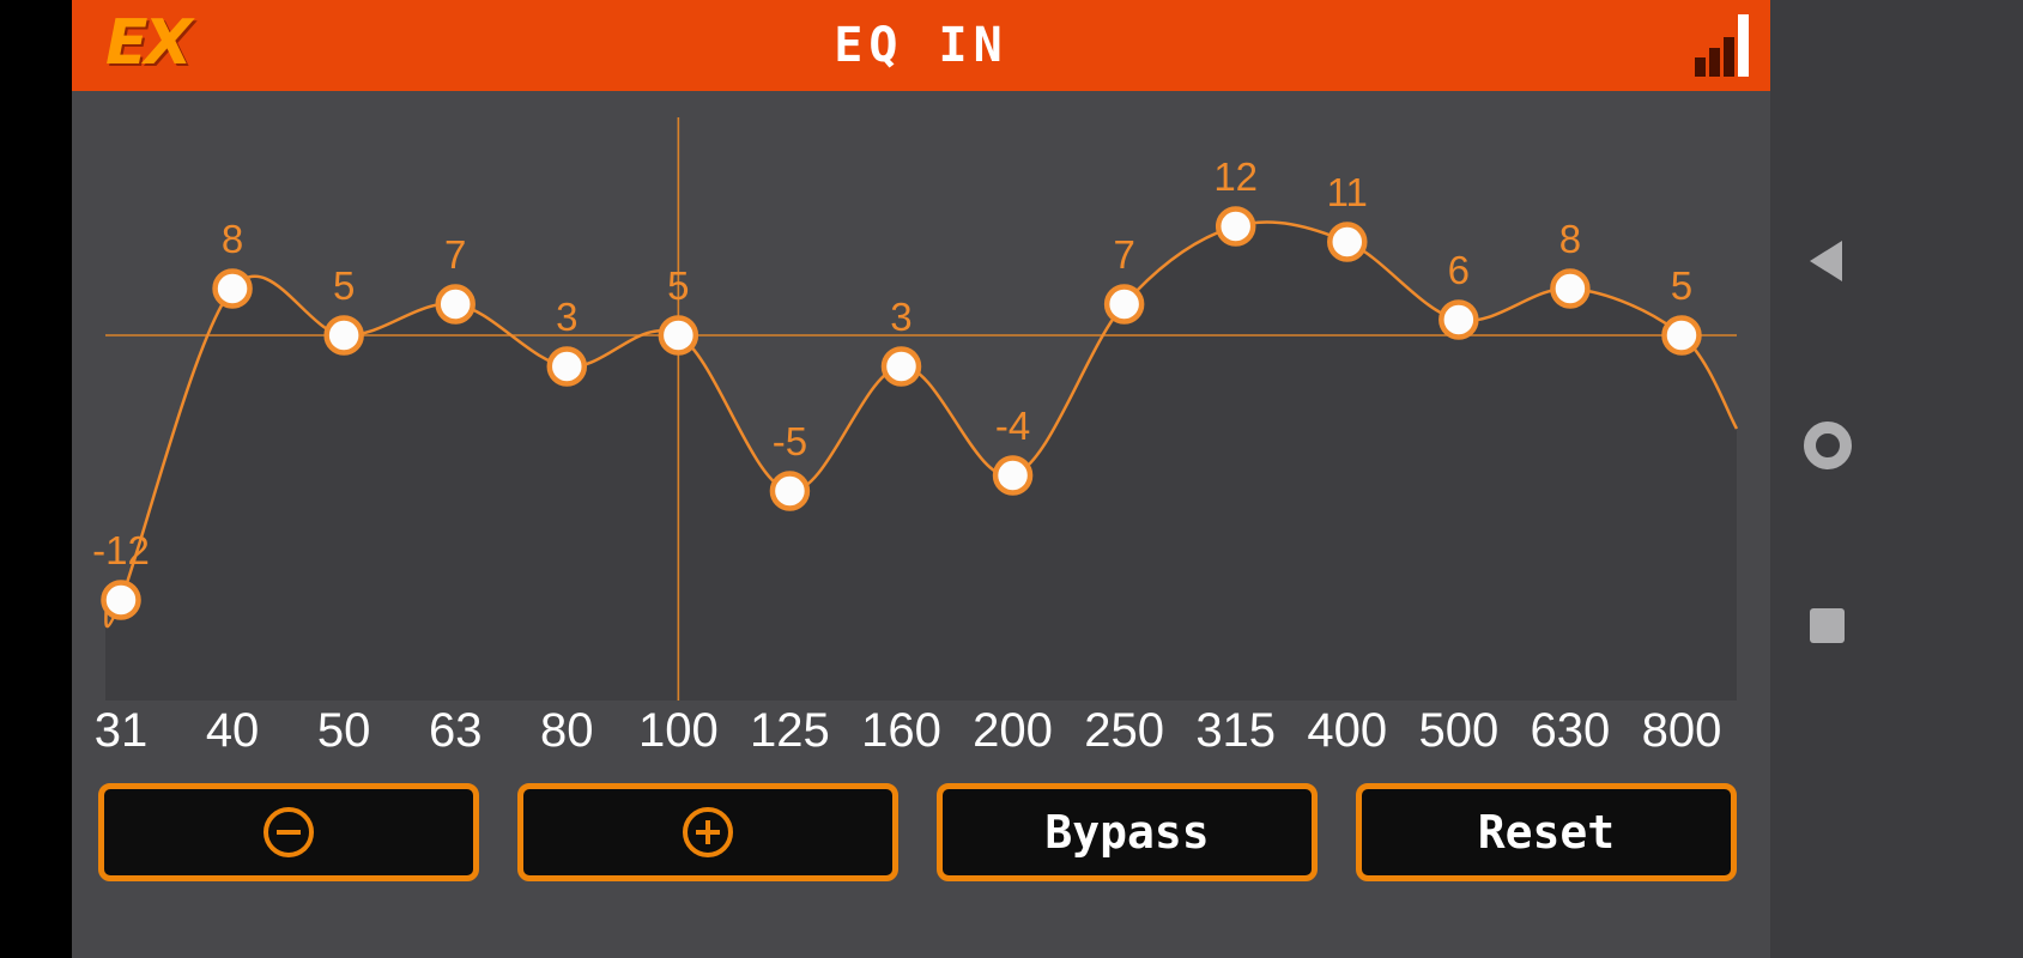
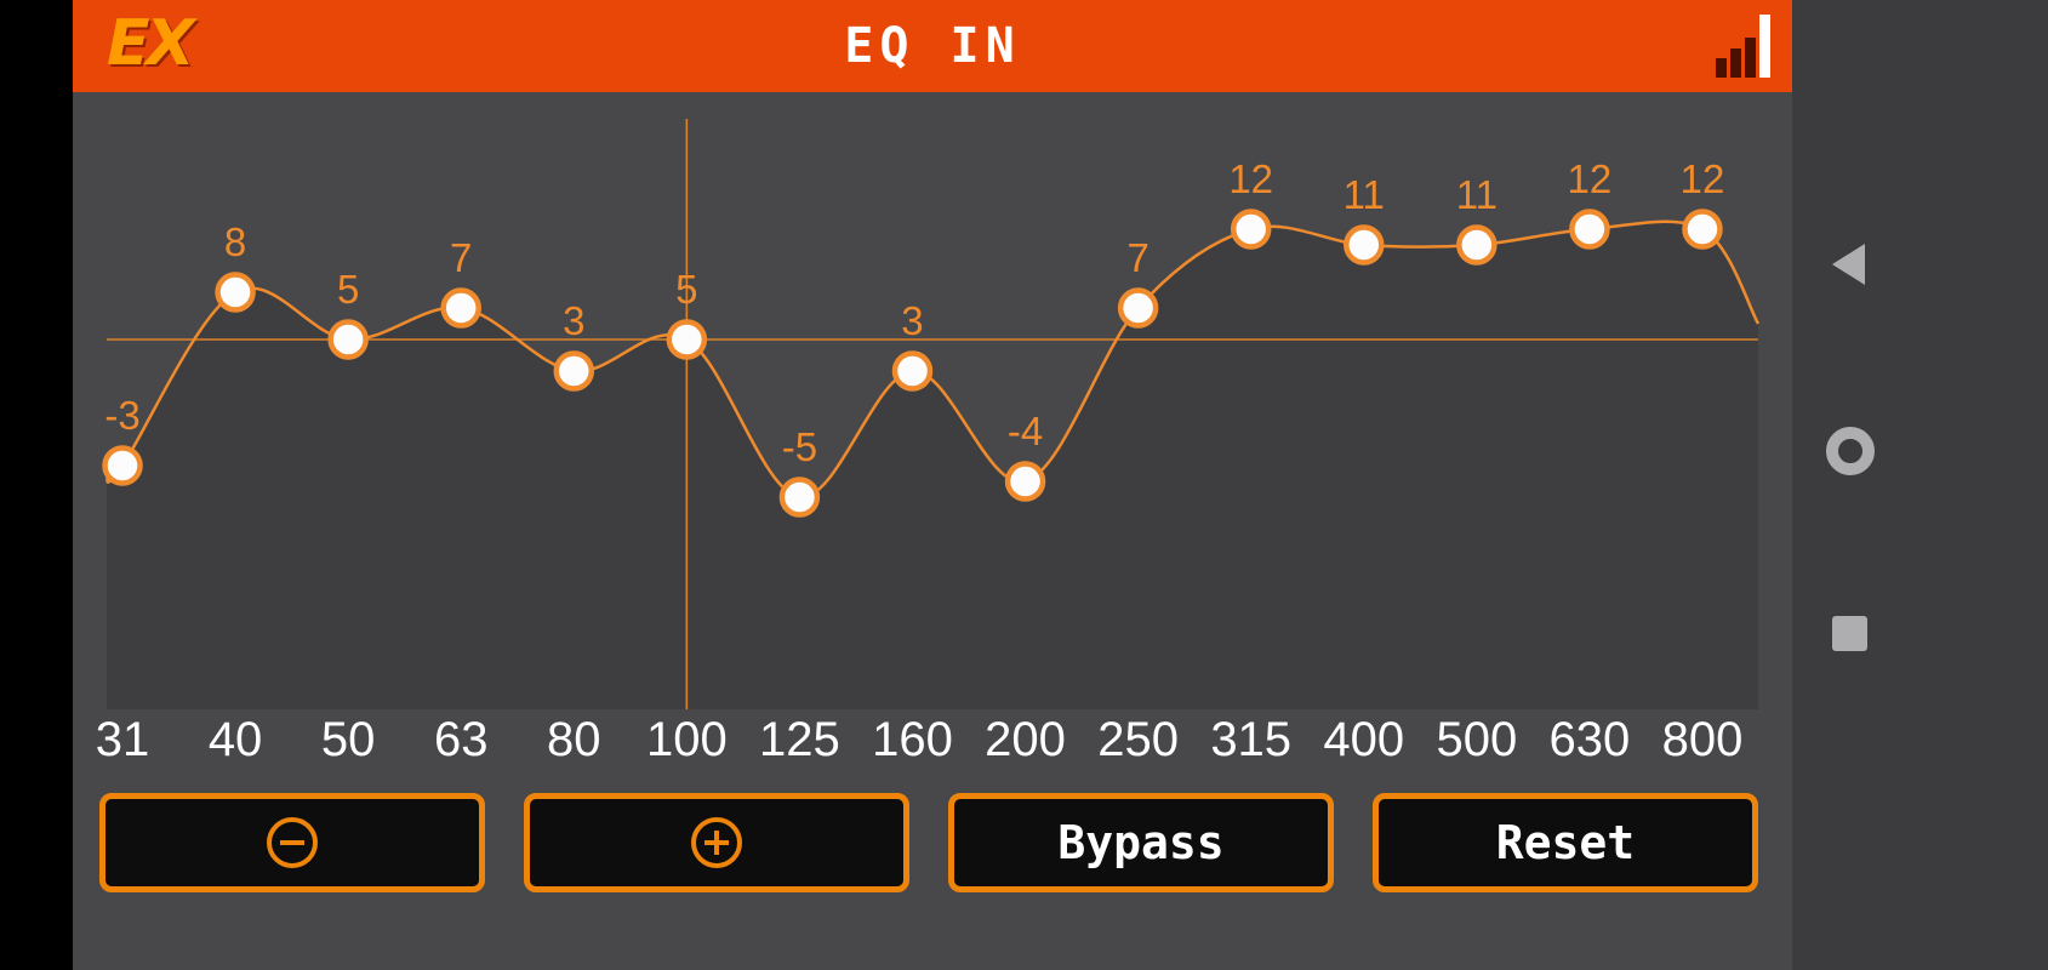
31: -12 -> -3
500: 6 -> 11
630: 8 -> 12
800: 5 -> 12
